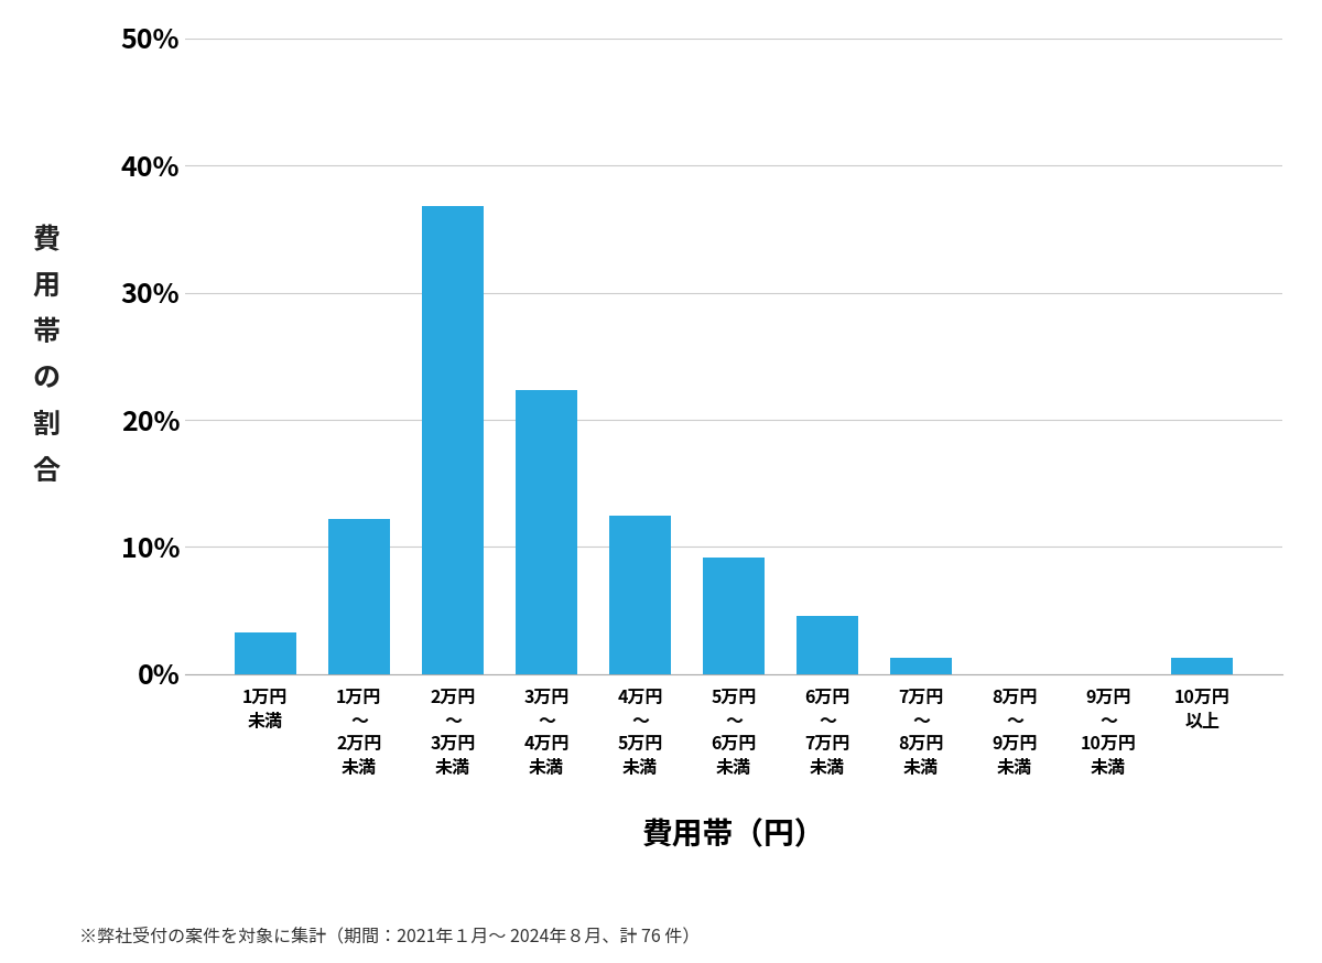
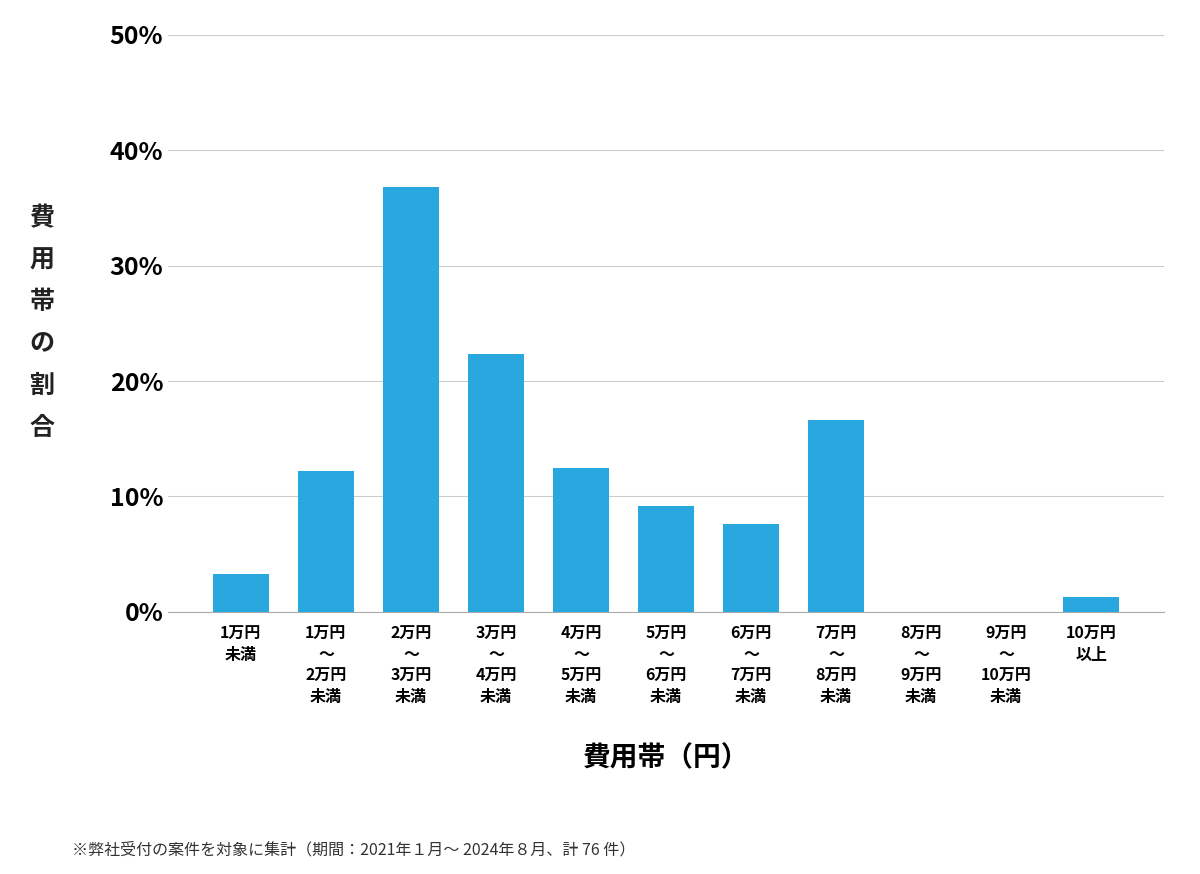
6万円 〜 7万円 未満: 4.6% -> 7.6%
7万円 〜 8万円 未満: 1.3% -> 16.6%
